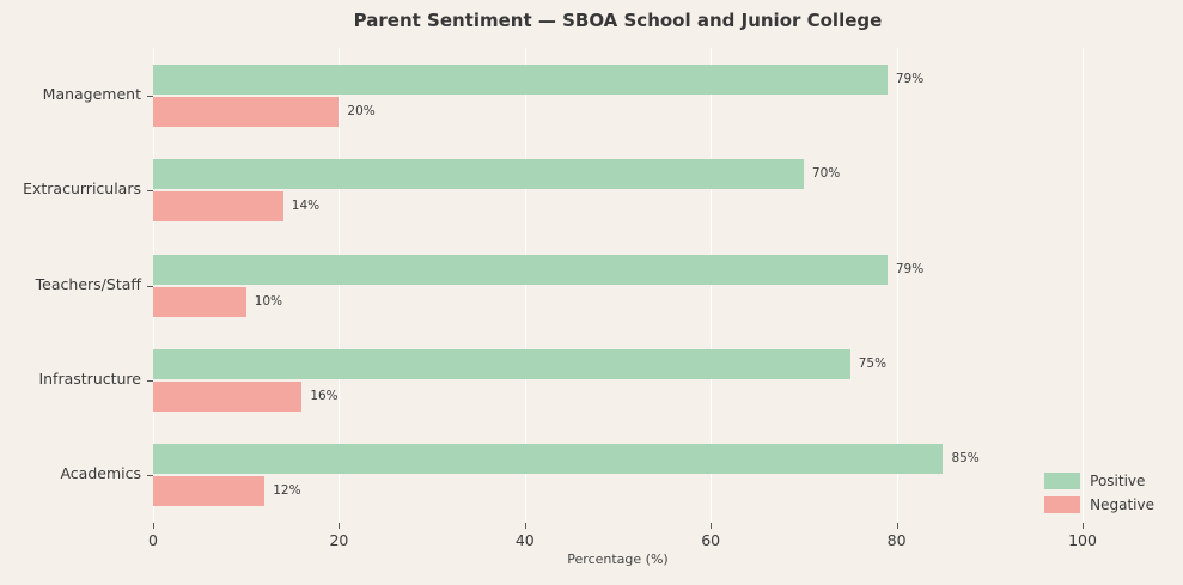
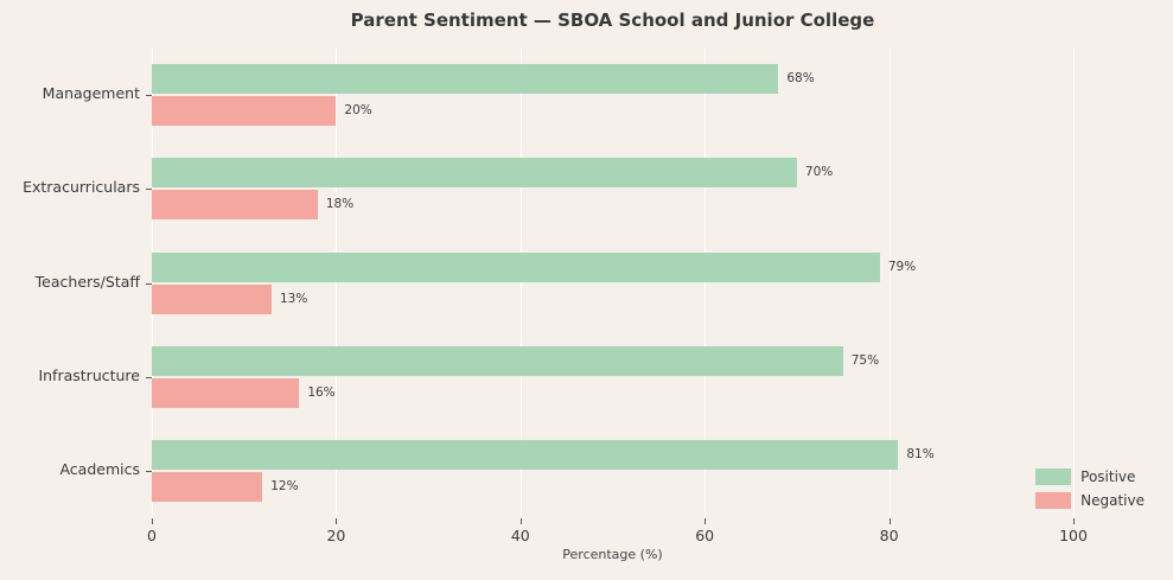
Positive/Management: 79% -> 68%
Negative/Extracurriculars: 14% -> 18%
Negative/Teachers/Staff: 10% -> 13%
Positive/Academics: 85% -> 81%
